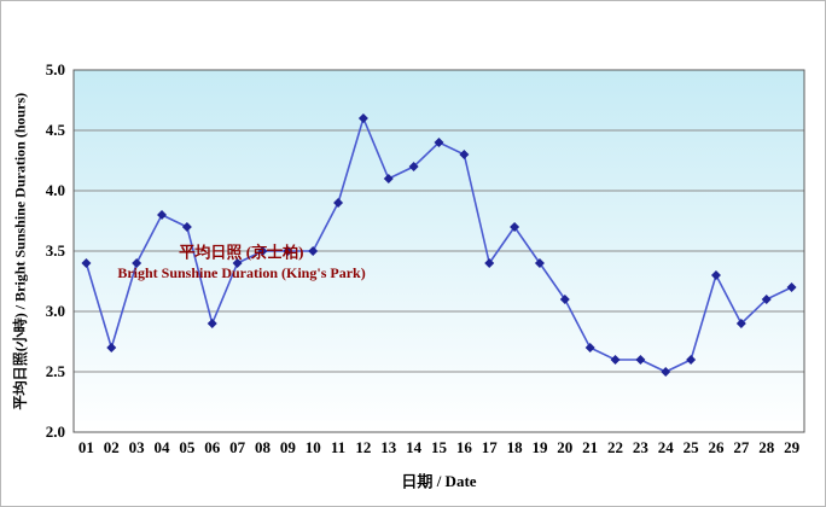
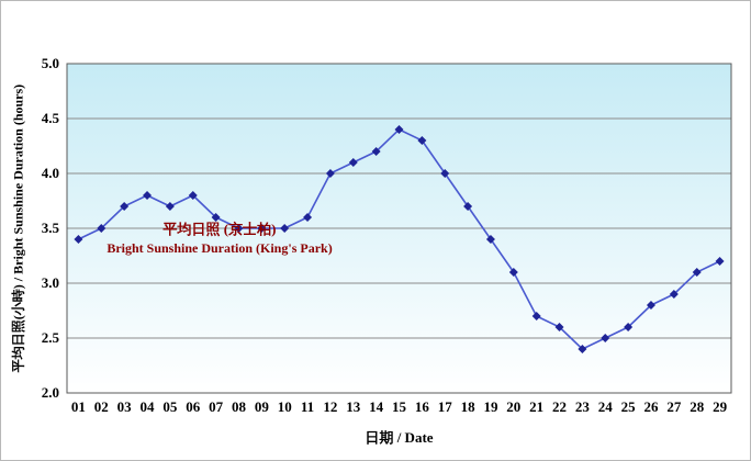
02: 2.7 -> 3.5
03: 3.4 -> 3.7
06: 2.9 -> 3.8
07: 3.4 -> 3.6
11: 3.9 -> 3.6
12: 4.6 -> 4.0
17: 3.4 -> 4.0
23: 2.6 -> 2.4
26: 3.3 -> 2.8
